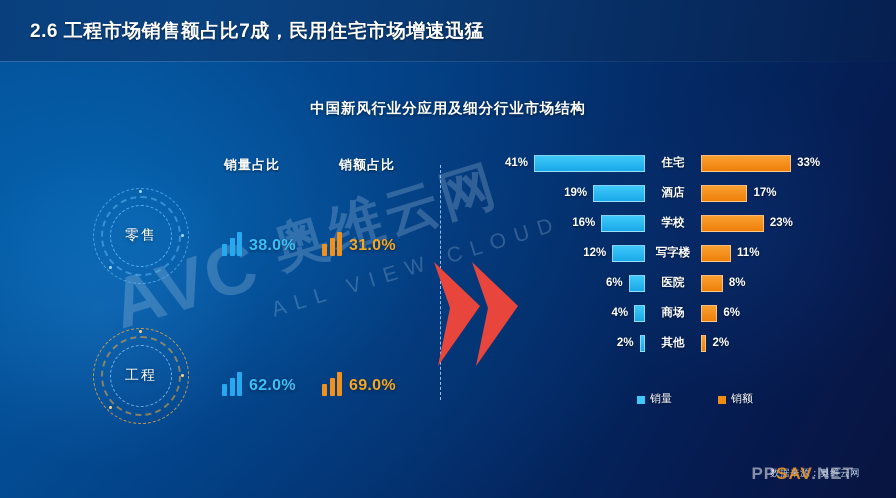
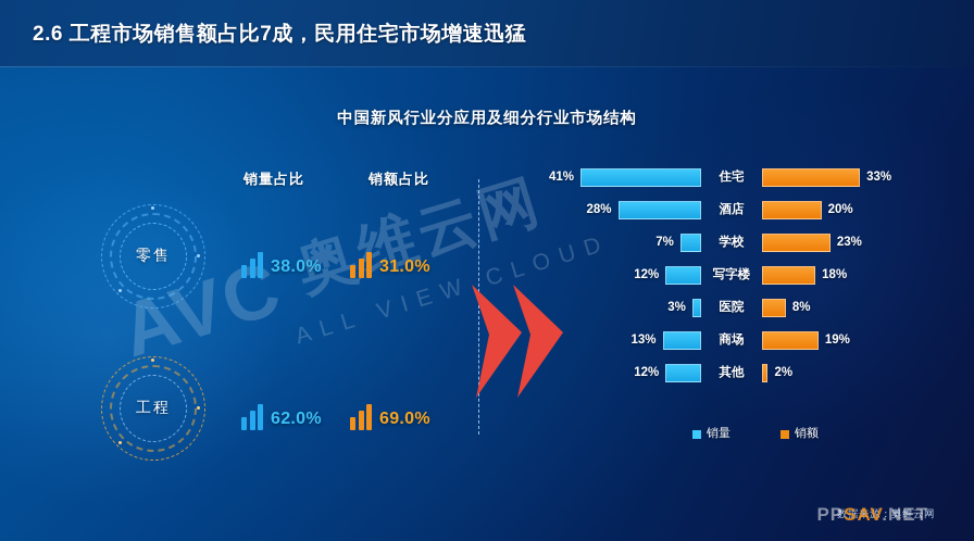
销量/酒店: 19% -> 28%
销额/酒店: 17% -> 20%
销量/学校: 16% -> 7%
销额/写字楼: 11% -> 18%
销量/医院: 6% -> 3%
销量/商场: 4% -> 13%
销额/商场: 6% -> 19%
销量/其他: 2% -> 12%
